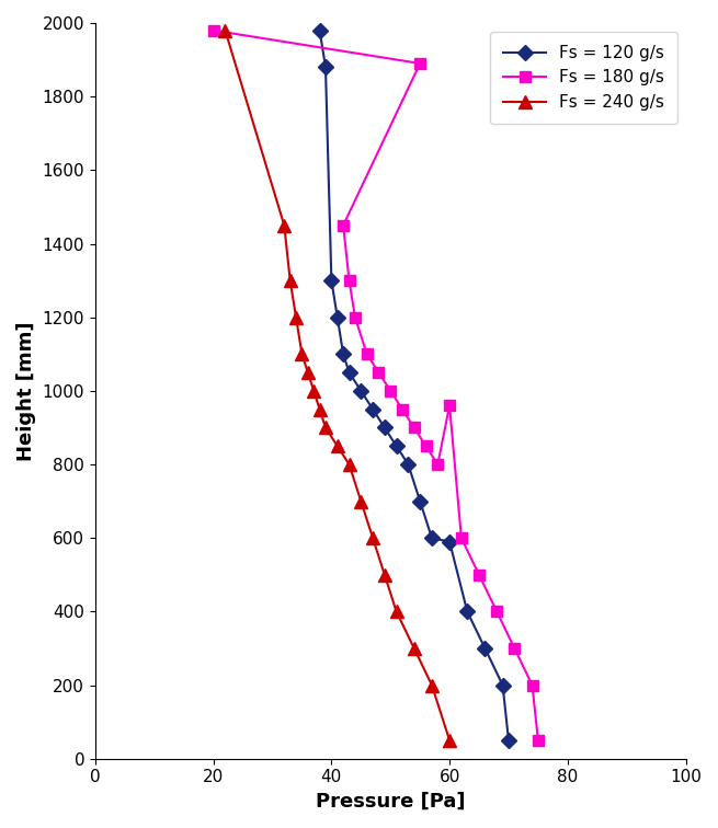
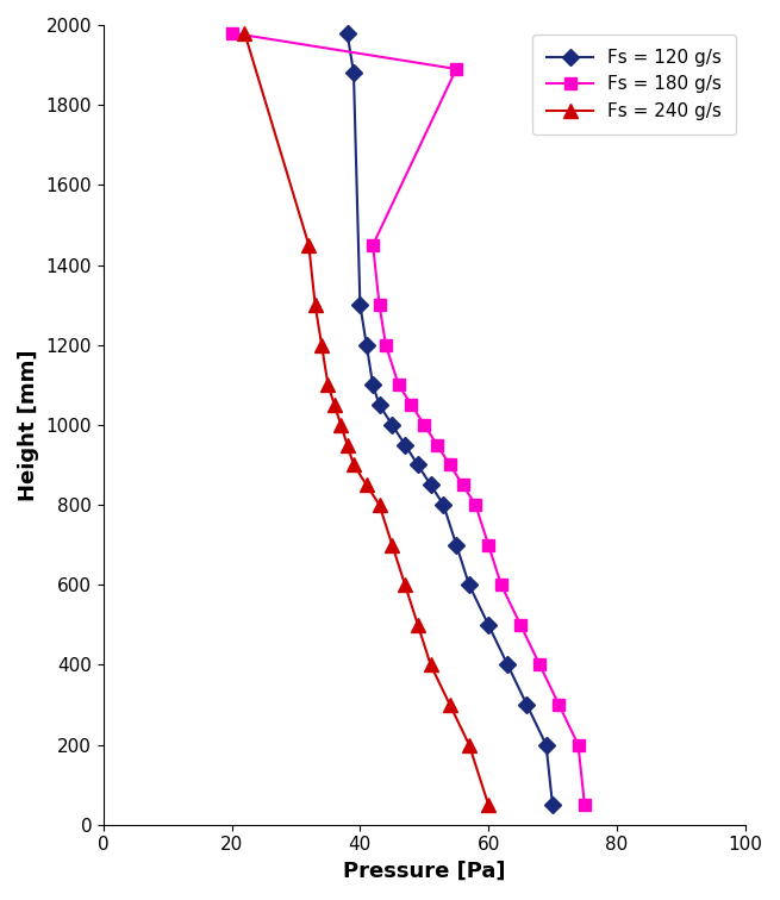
Fs = 120 g/s/60: 590 -> 500
Fs = 180 g/s/60: 960 -> 700
